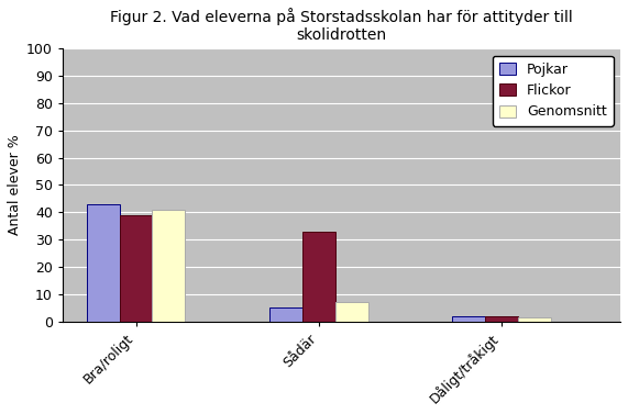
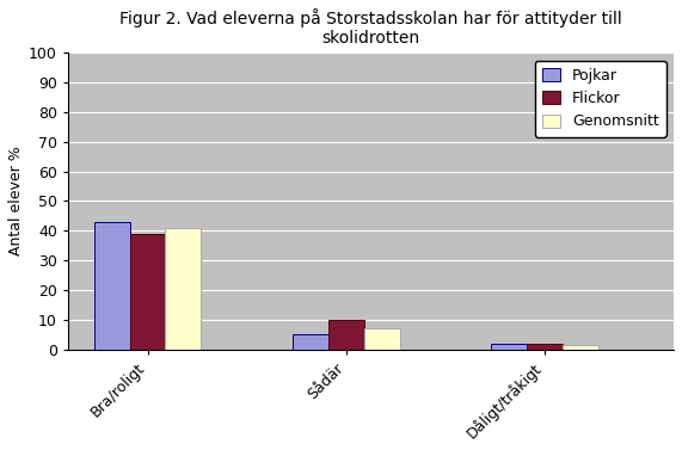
Flickor/Sådär: 33 -> 10
